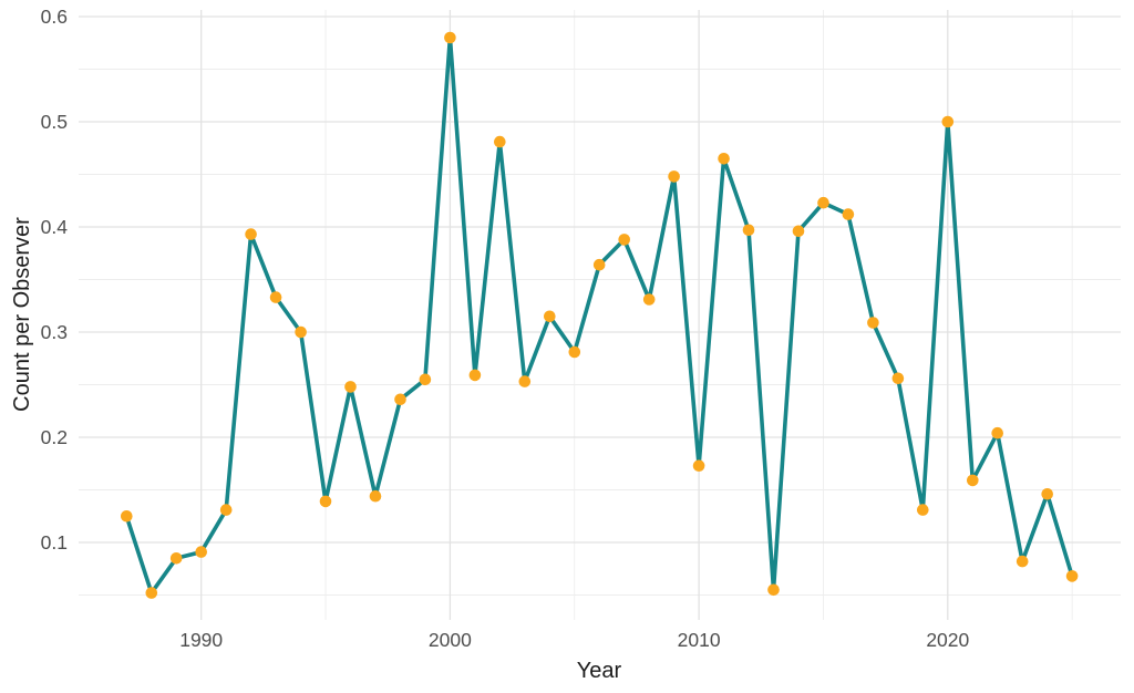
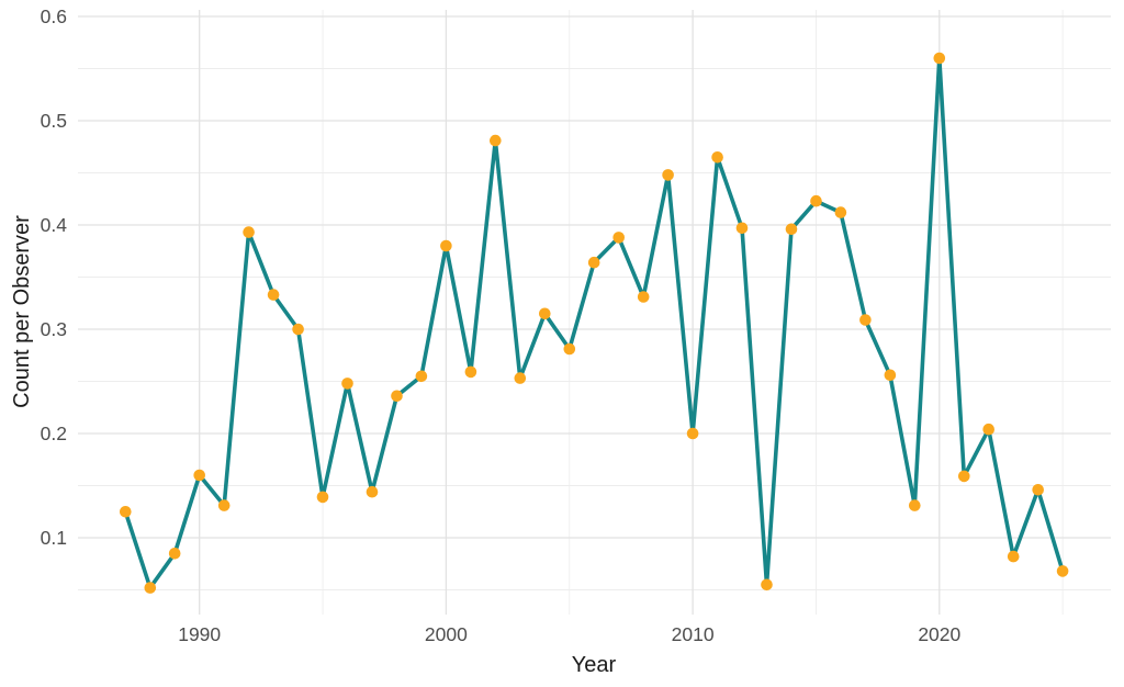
1990: 0.09 -> 0.16
2000: 0.58 -> 0.38
2010: 0.17 -> 0.20
2020: 0.50 -> 0.56
